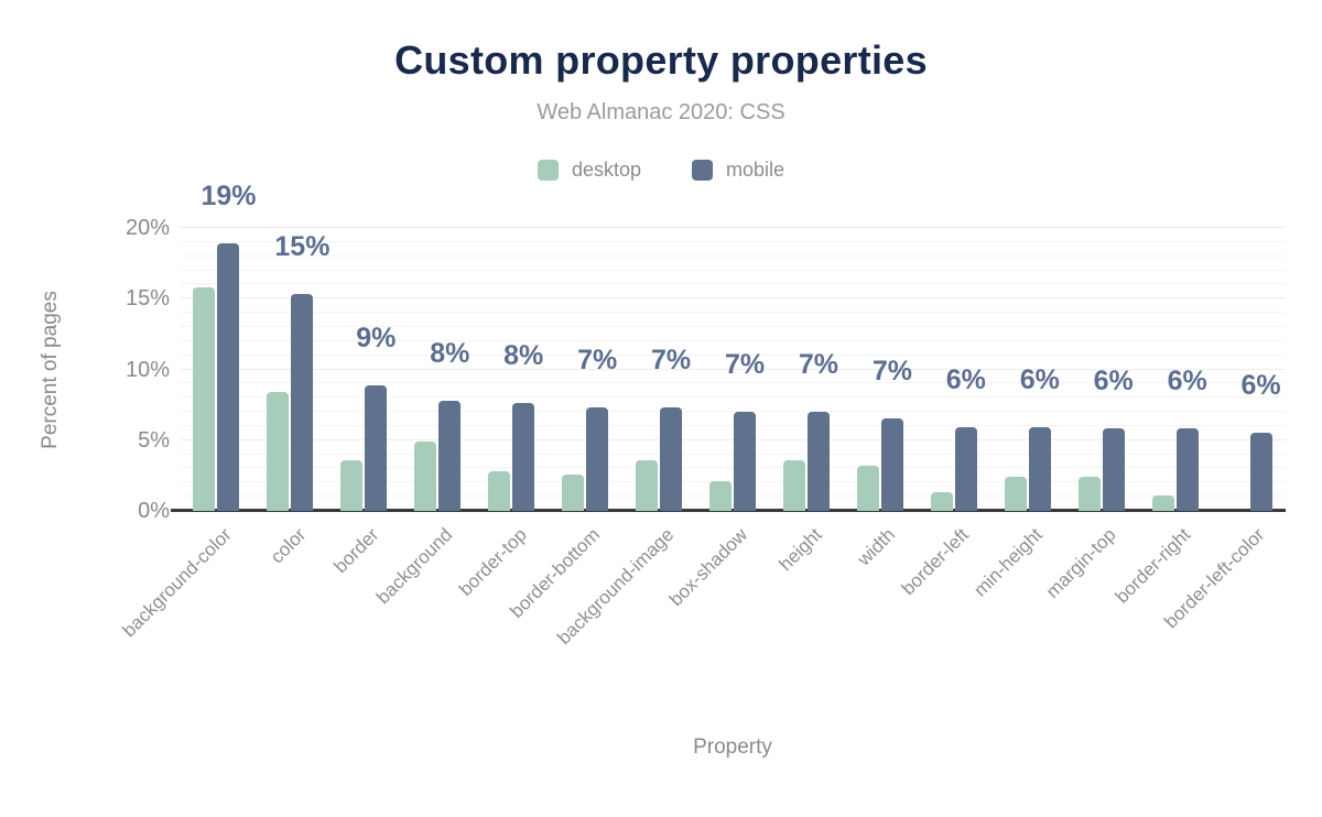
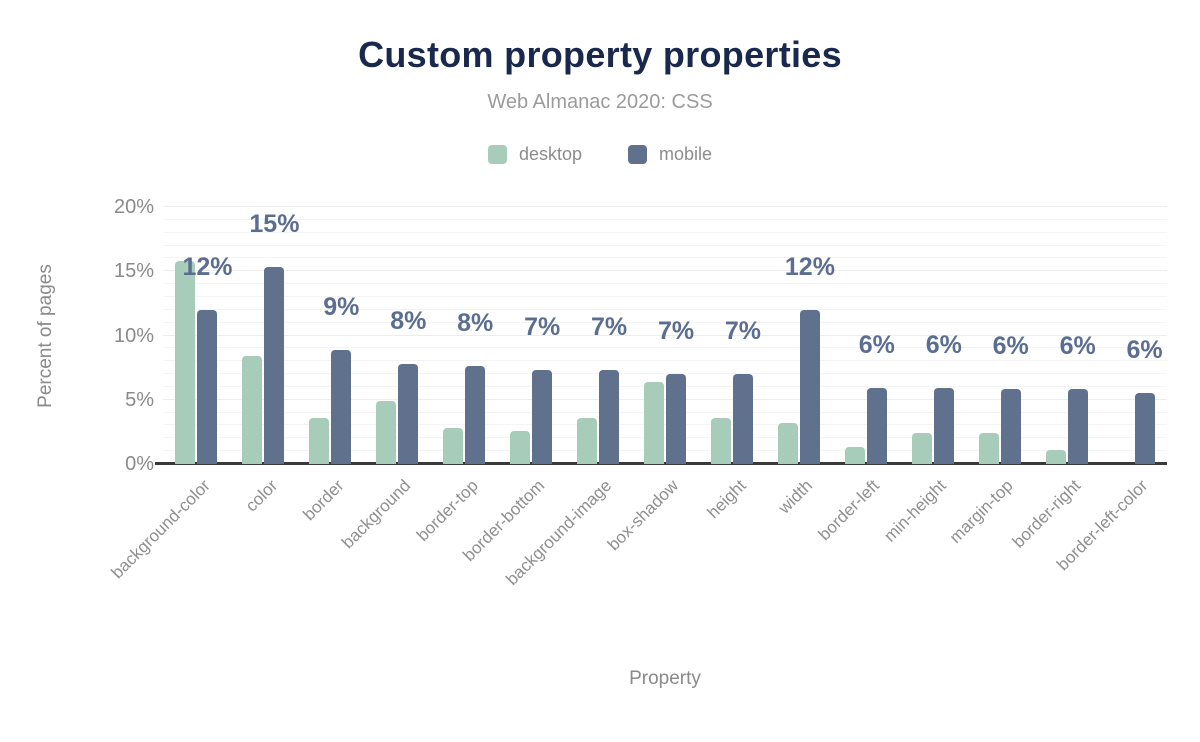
mobile/background-color: 19% -> 12%
desktop/box-shadow: 2.1% -> 6.4%
mobile/width: 7% -> 12%
